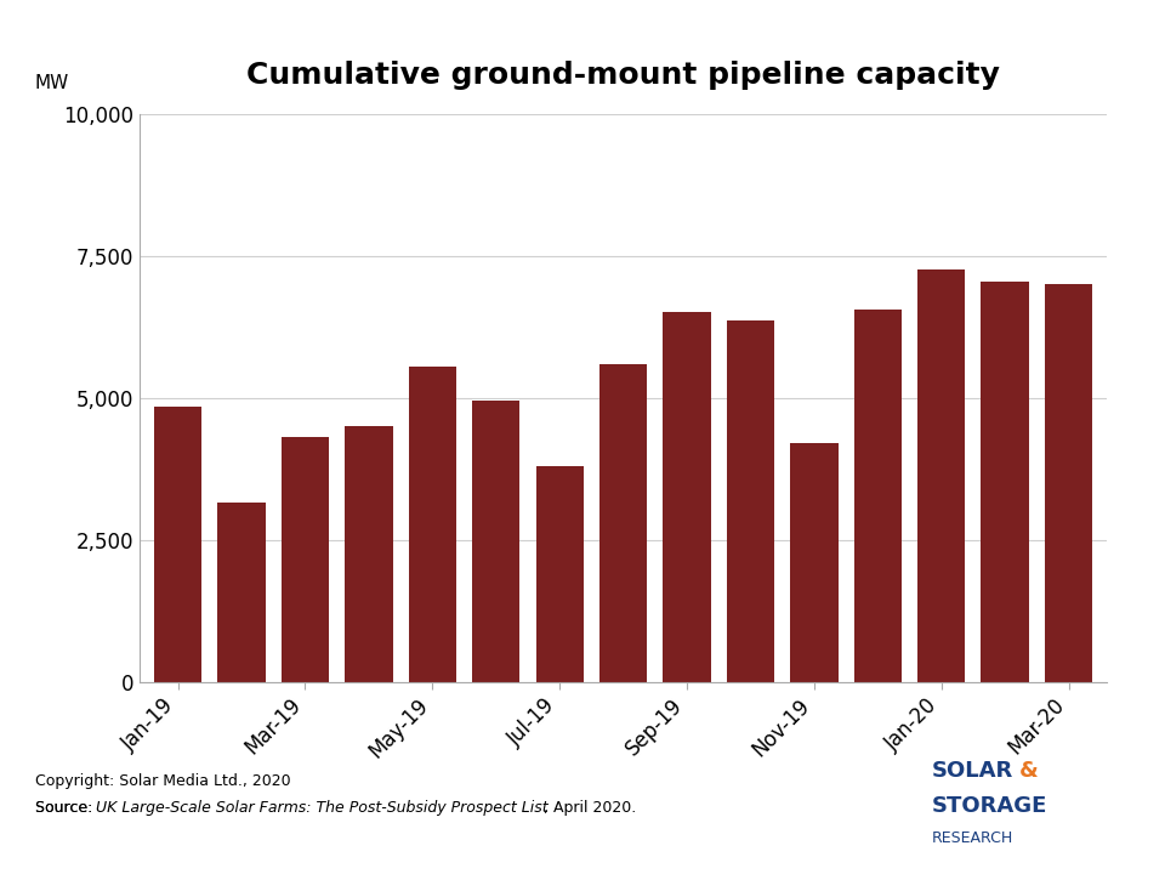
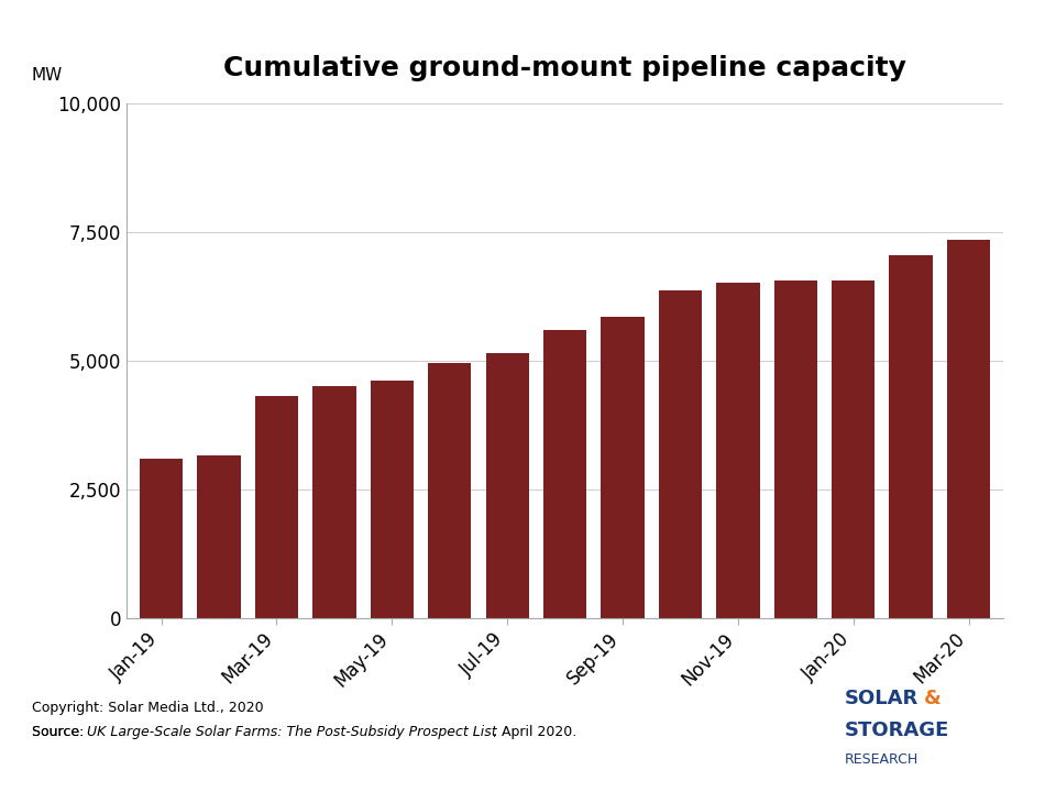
Jan-19: 4,850 -> 3,100
May-19: 5,550 -> 4,600
Jul-19: 3,800 -> 5,150
Sep-19: 6,500 -> 5,850
Nov-19: 4,200 -> 6,500
Jan-20: 7,250 -> 6,550
Mar-20: 7,000 -> 7,350
